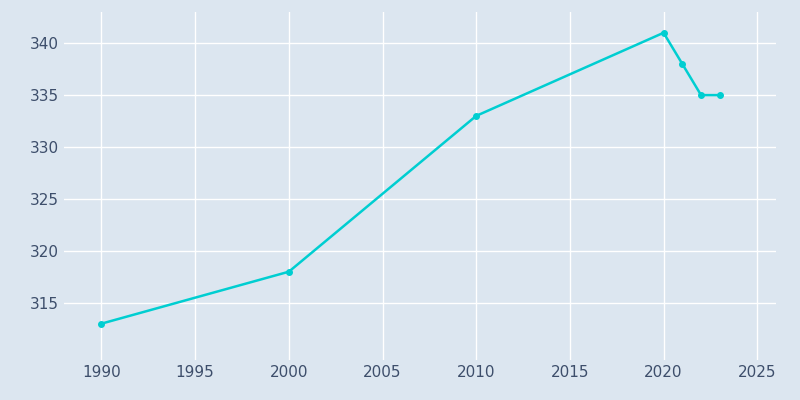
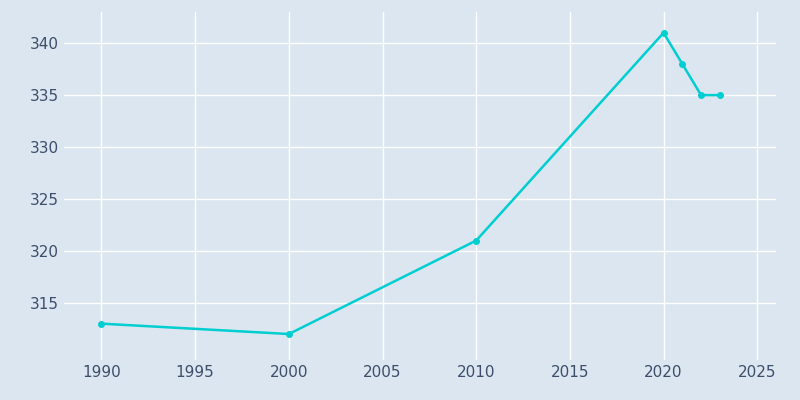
2000: 318 -> 312
2010: 333 -> 321
